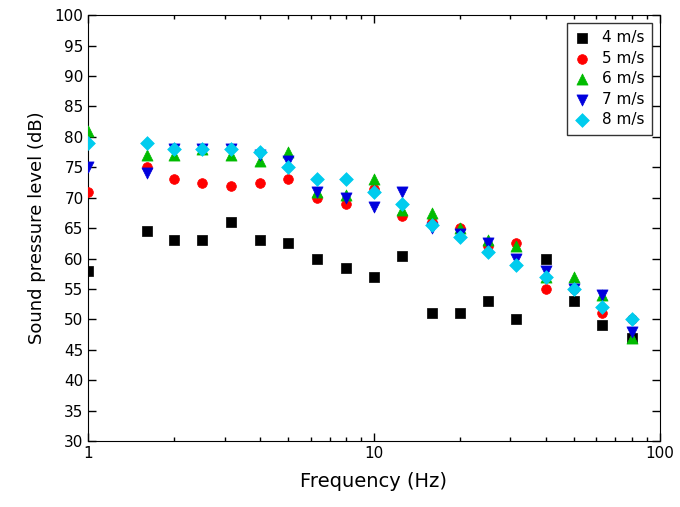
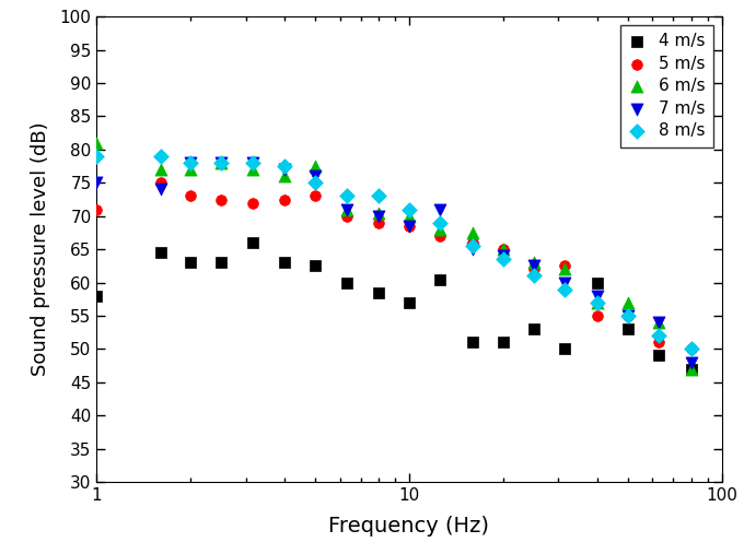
5 m/s/10: 71.4 -> 68.5
6 m/s/10: 73.0 -> 70.0
